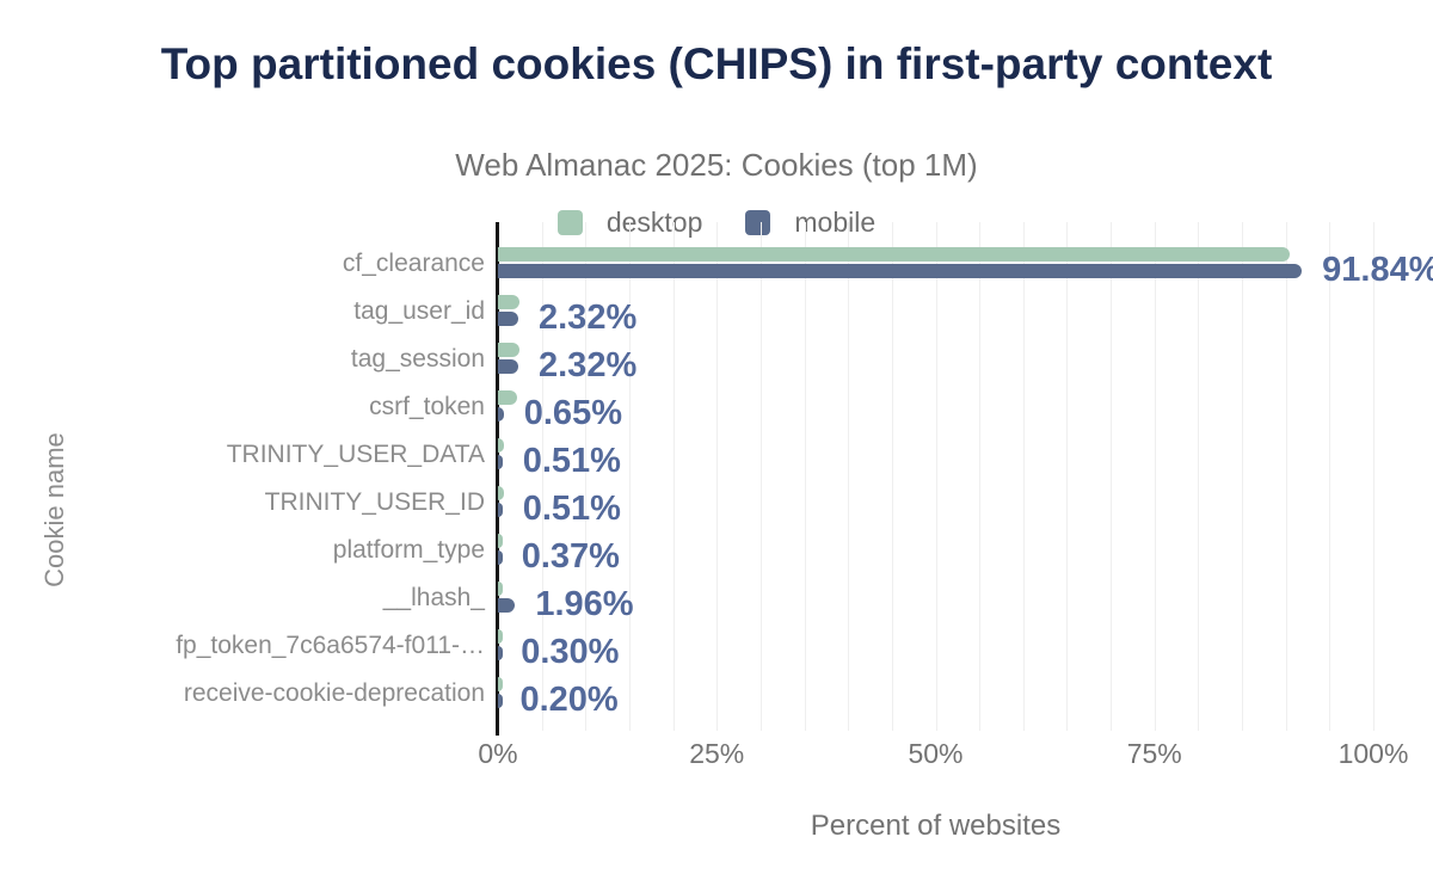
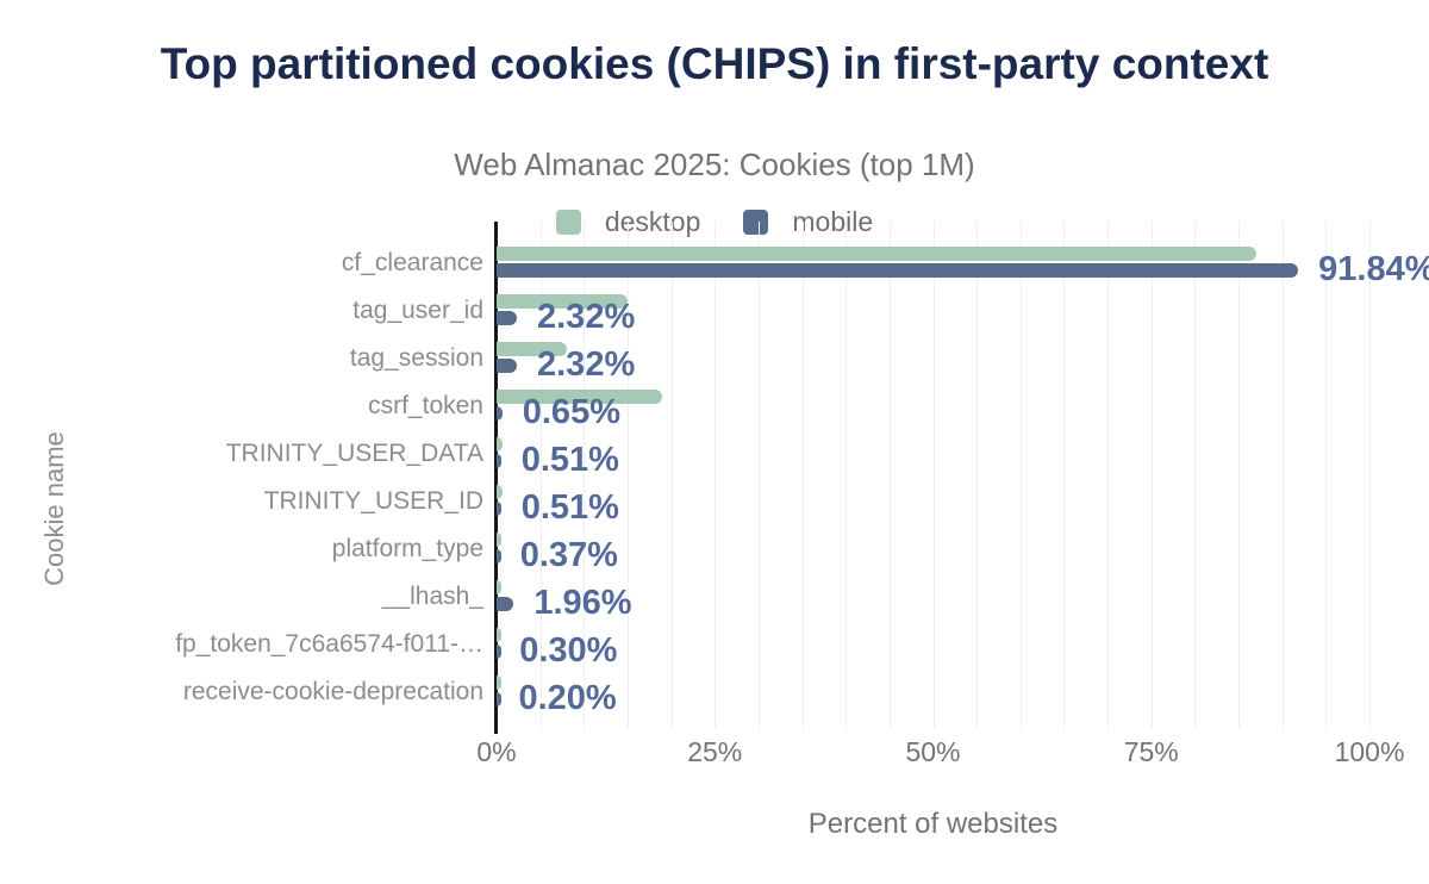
desktop/cf_clearance: 90% -> 87%
desktop/tag_user_id: 2% -> 15%
desktop/tag_session: 2% -> 8%
desktop/csrf_token: 2% -> 19%
